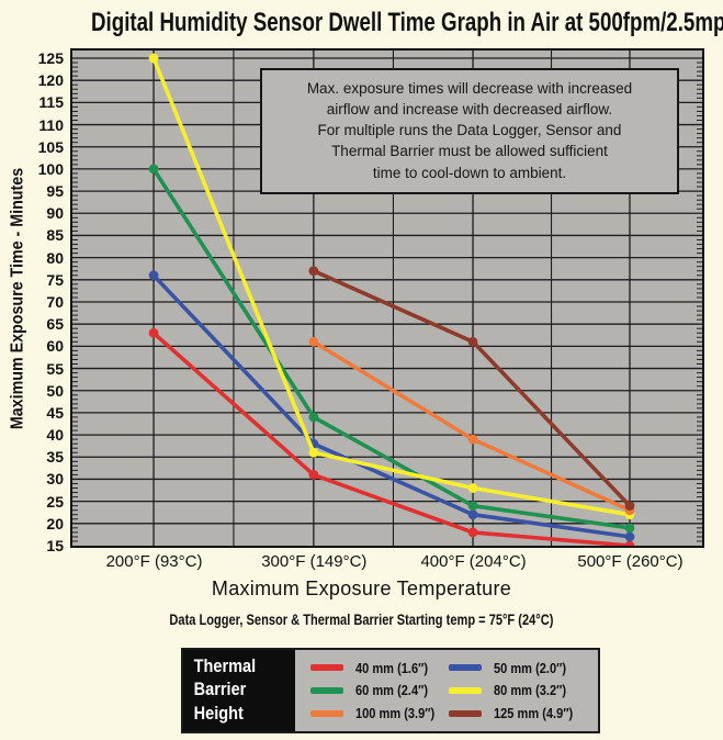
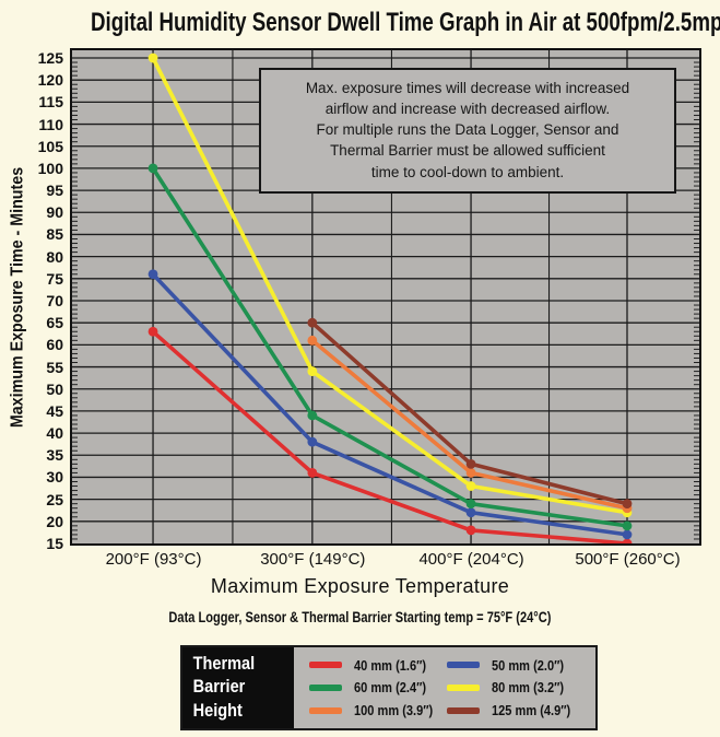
80 mm (3.2″)/300°F (149°C): 36 -> 54
125 mm (4.9″)/300°F (149°C): 77 -> 65
100 mm (3.9″)/400°F (204°C): 39 -> 31
125 mm (4.9″)/400°F (204°C): 61 -> 33
